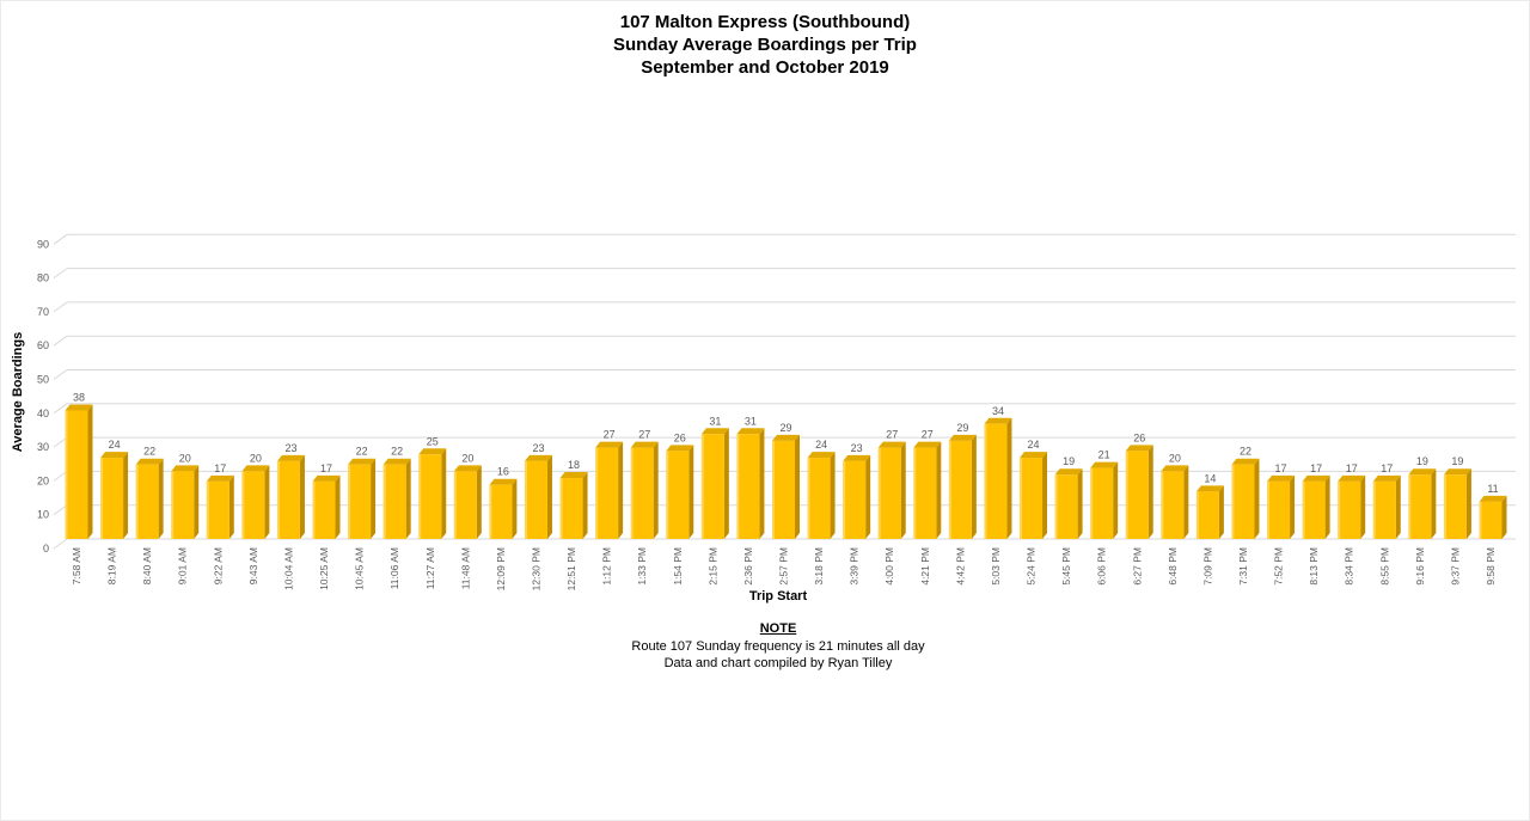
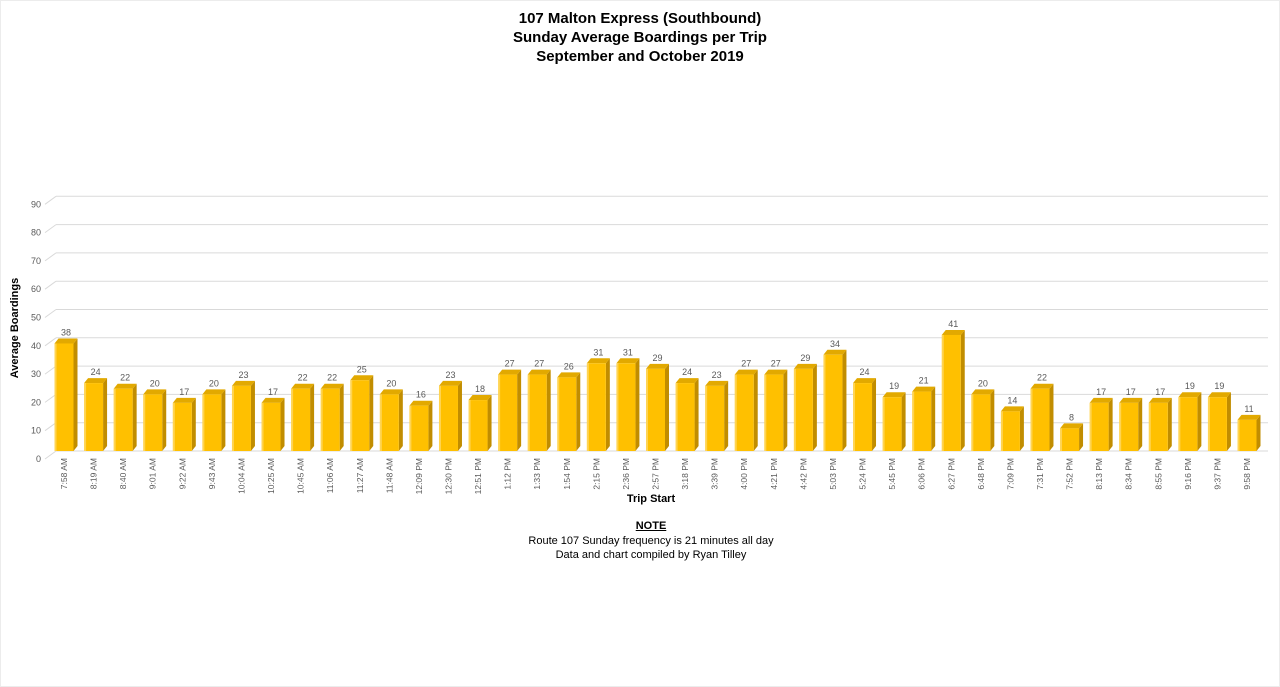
6:27 PM: 26 -> 41
7:52 PM: 17 -> 8
